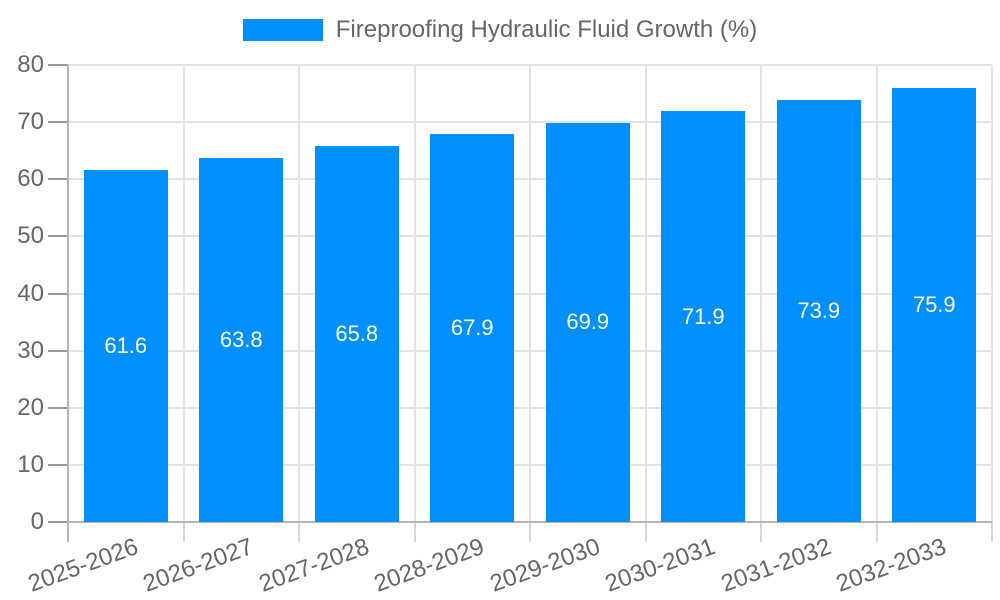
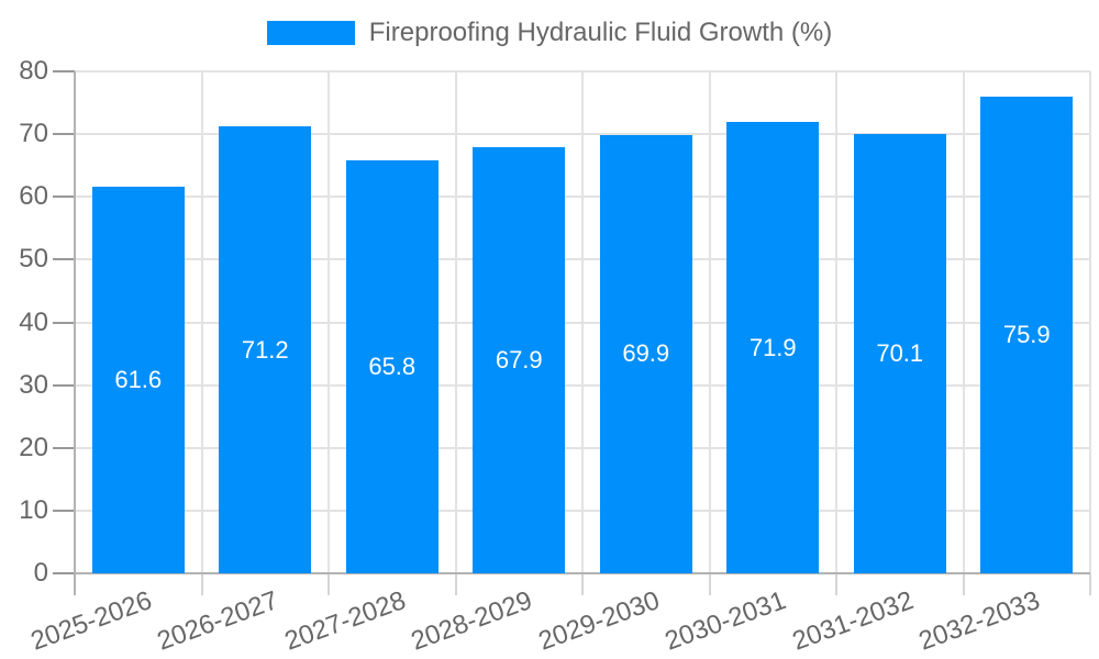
2026-2027: 63.8 -> 71.2
2031-2032: 73.9 -> 70.1
